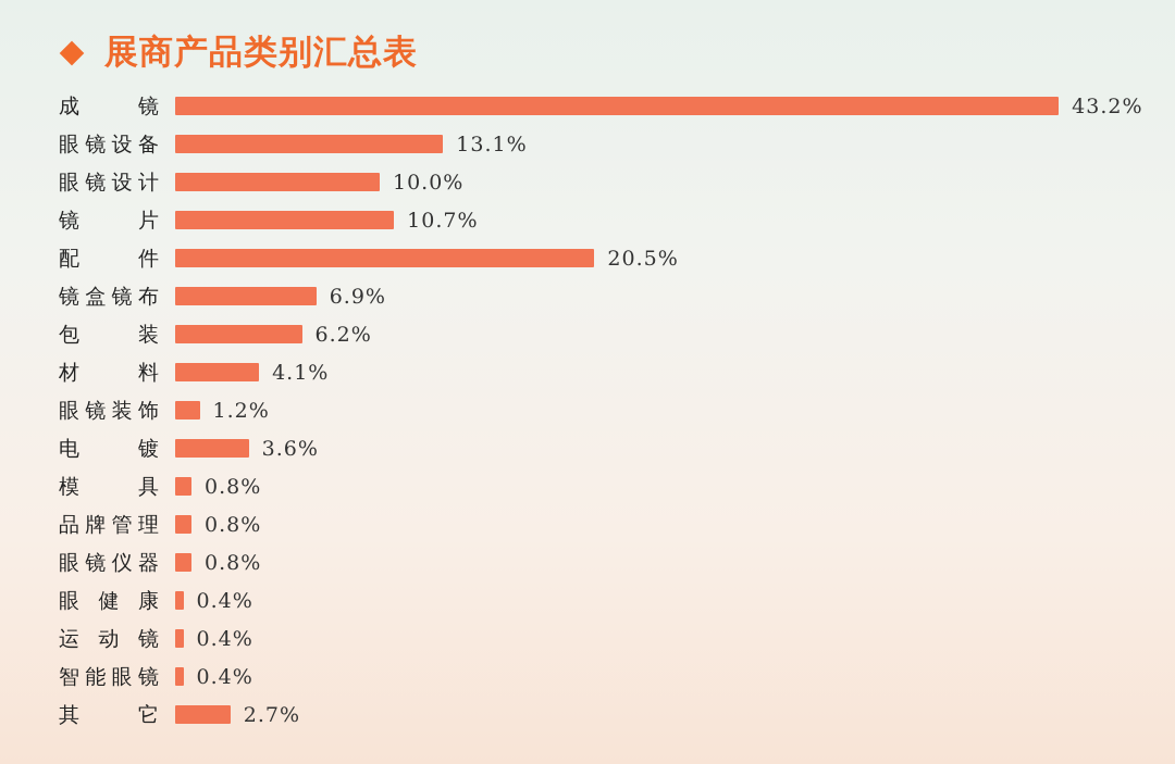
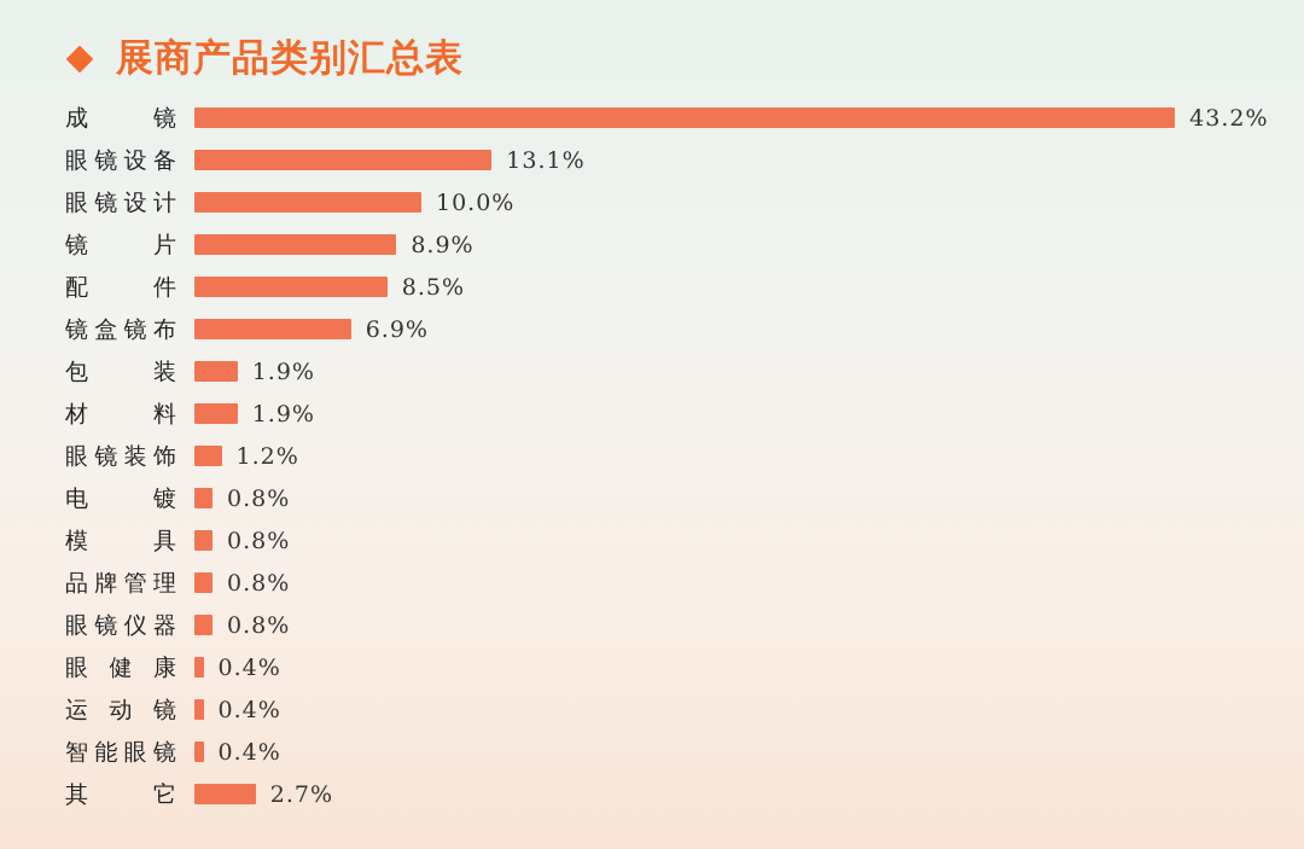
镜片: 10.7% -> 8.9%
配件: 20.5% -> 8.5%
包装: 6.2% -> 1.9%
材料: 4.1% -> 1.9%
电镀: 3.6% -> 0.8%
